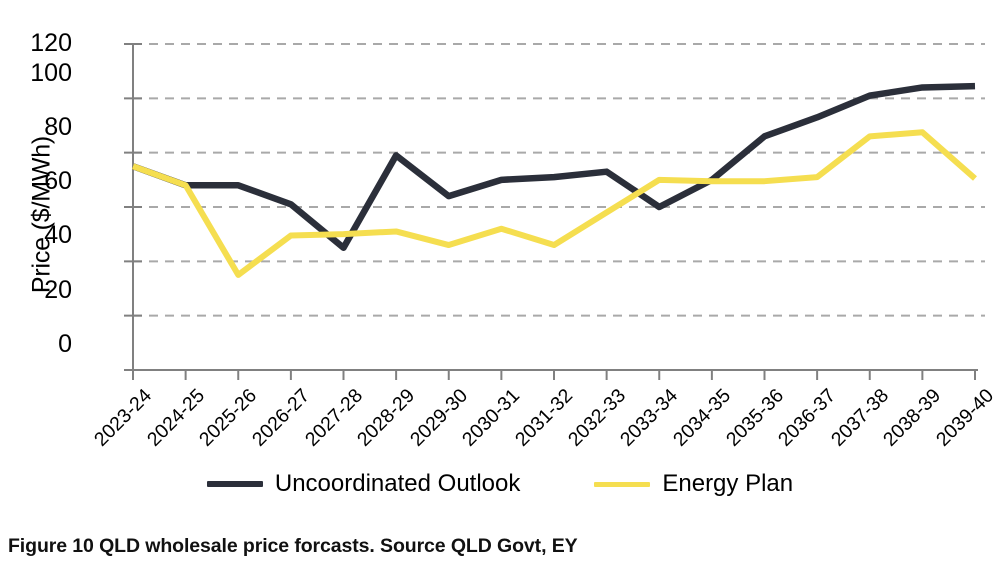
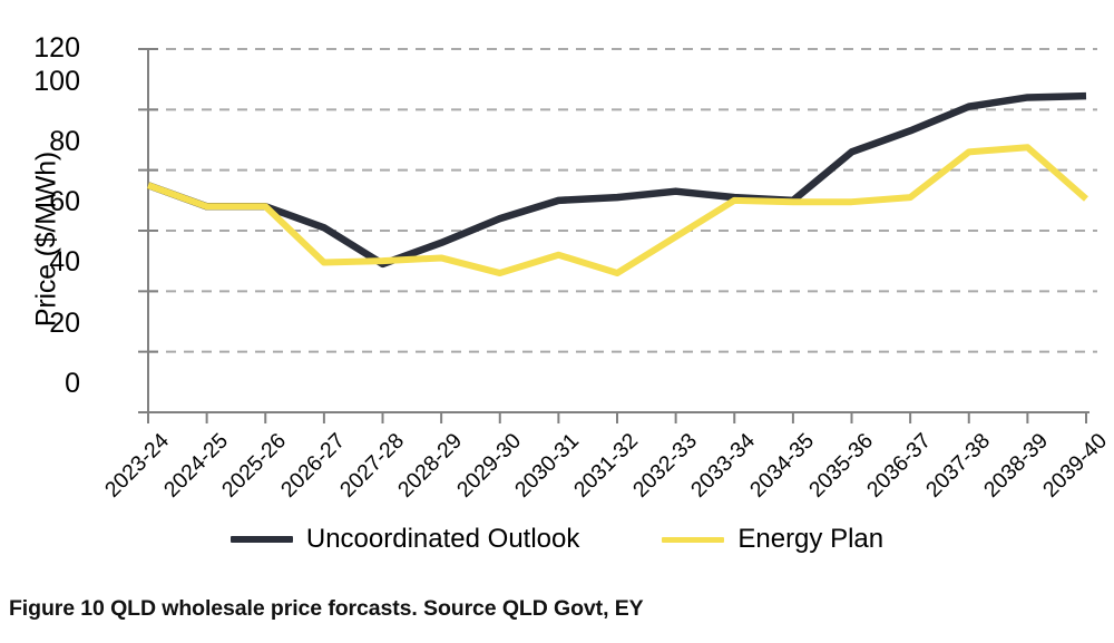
Energy Plan/2025-26: 35 -> 68
Uncoordinated Outlook/2027-28: 45 -> 49
Uncoordinated Outlook/2028-29: 79 -> 56
Uncoordinated Outlook/2033-34: 60 -> 71
